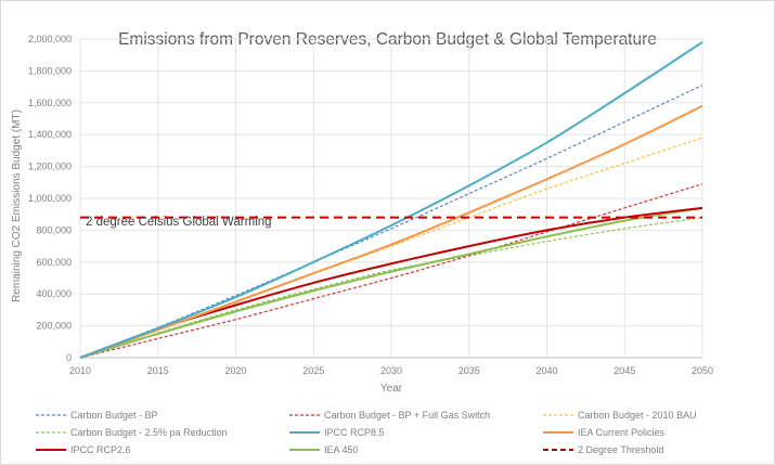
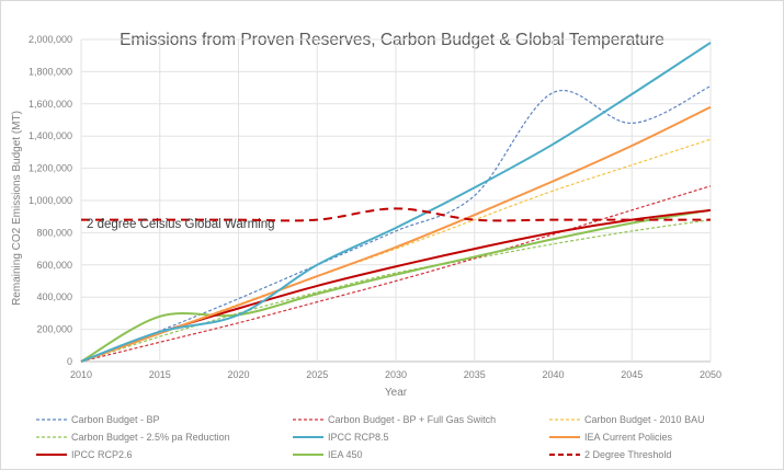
IEA 450/2015: 150000 -> 280000
IPCC RCP8.5/2020: 380000 -> 290000
2 Degree Threshold/2030: 880000 -> 950000
Carbon Budget - BP/2040: 1250000 -> 1670000
